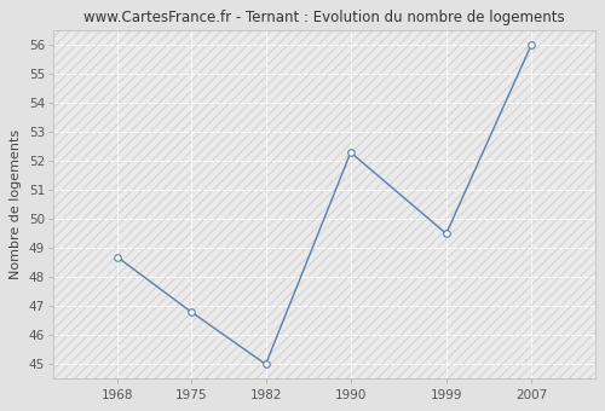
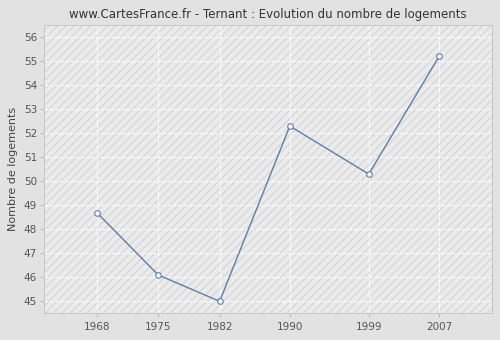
1975: 46.8 -> 46.1
1999: 49.5 -> 50.3
2007: 56.0 -> 55.2
